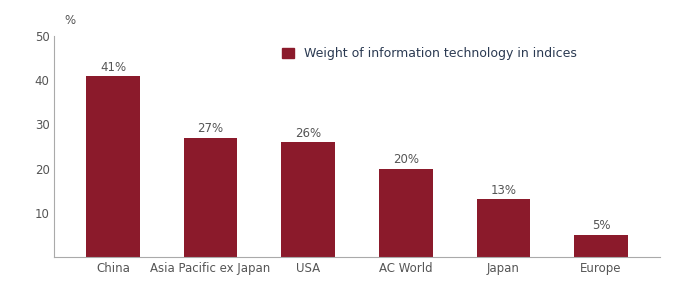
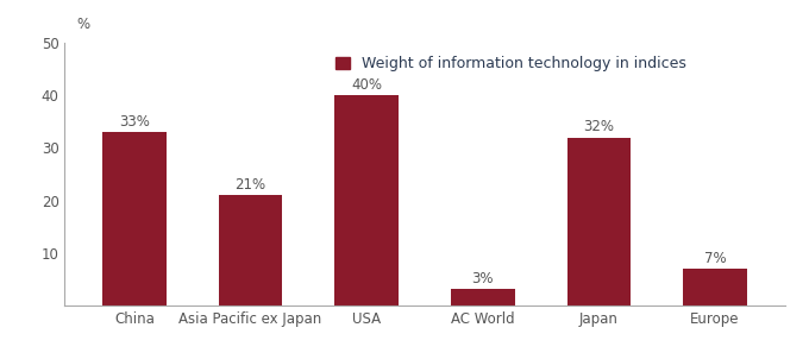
China: 41% -> 33%
Asia Pacific ex Japan: 27% -> 21%
USA: 26% -> 40%
AC World: 20% -> 3%
Japan: 13% -> 32%
Europe: 5% -> 7%
